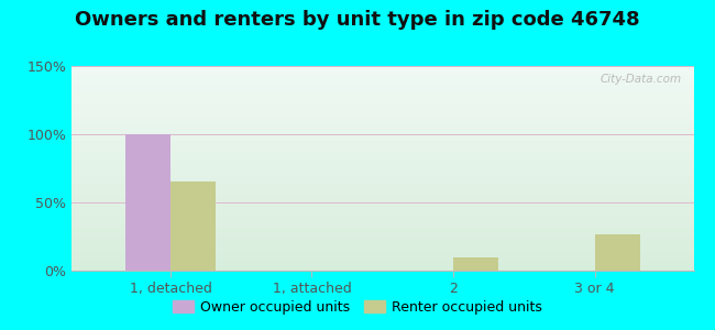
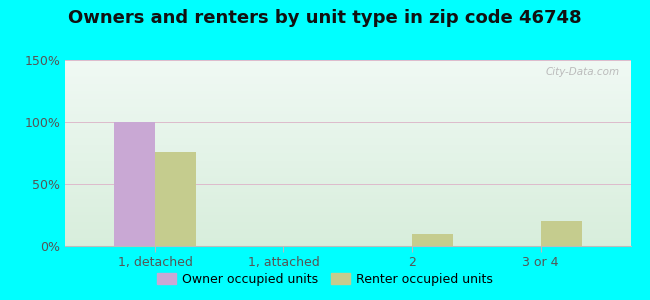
Renter occupied units/1, detached: 65% -> 76%
Renter occupied units/3 or 4: 27% -> 20%
